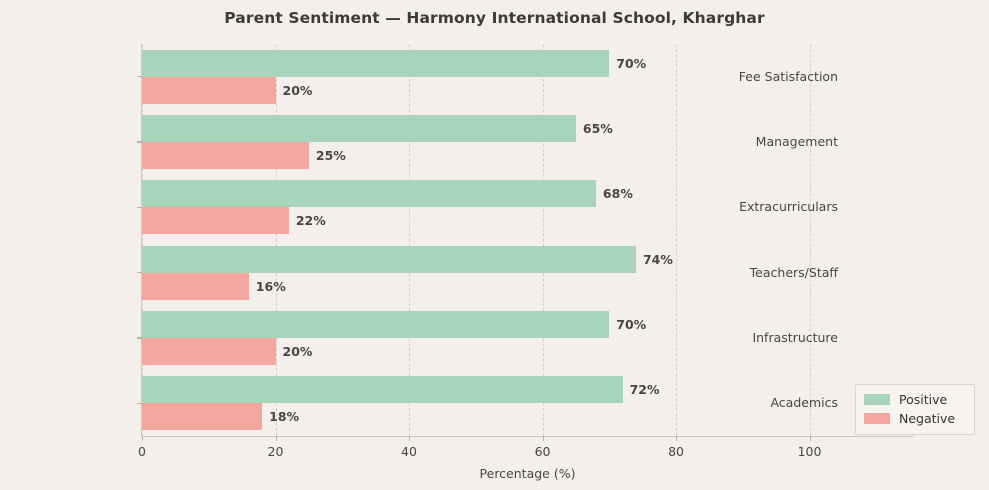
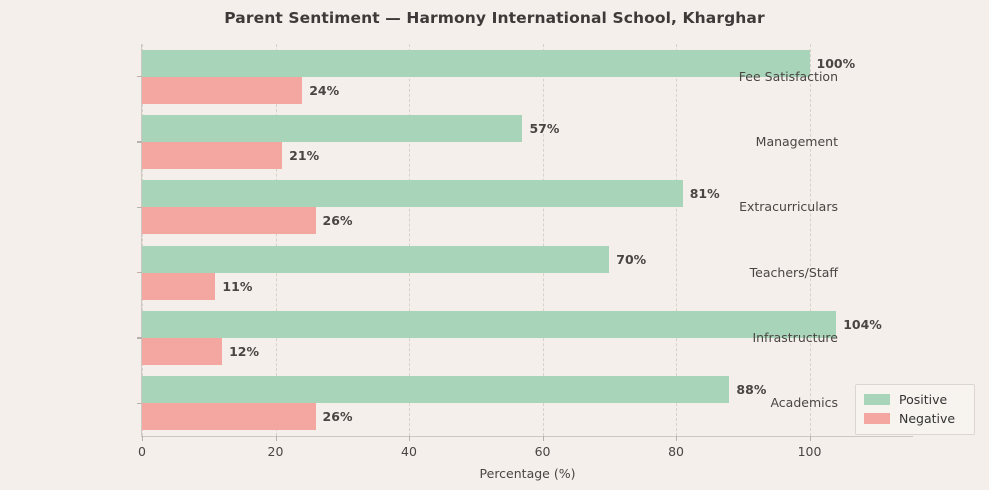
Positive/Academics: 72% -> 88%
Negative/Academics: 18% -> 26%
Positive/Infrastructure: 70% -> 104%
Negative/Infrastructure: 20% -> 12%
Positive/Teachers/Staff: 74% -> 70%
Negative/Teachers/Staff: 16% -> 11%
Positive/Extracurriculars: 68% -> 81%
Negative/Extracurriculars: 22% -> 26%
Positive/Management: 65% -> 57%
Negative/Management: 25% -> 21%
Positive/Fee Satisfaction: 70% -> 100%
Negative/Fee Satisfaction: 20% -> 24%
